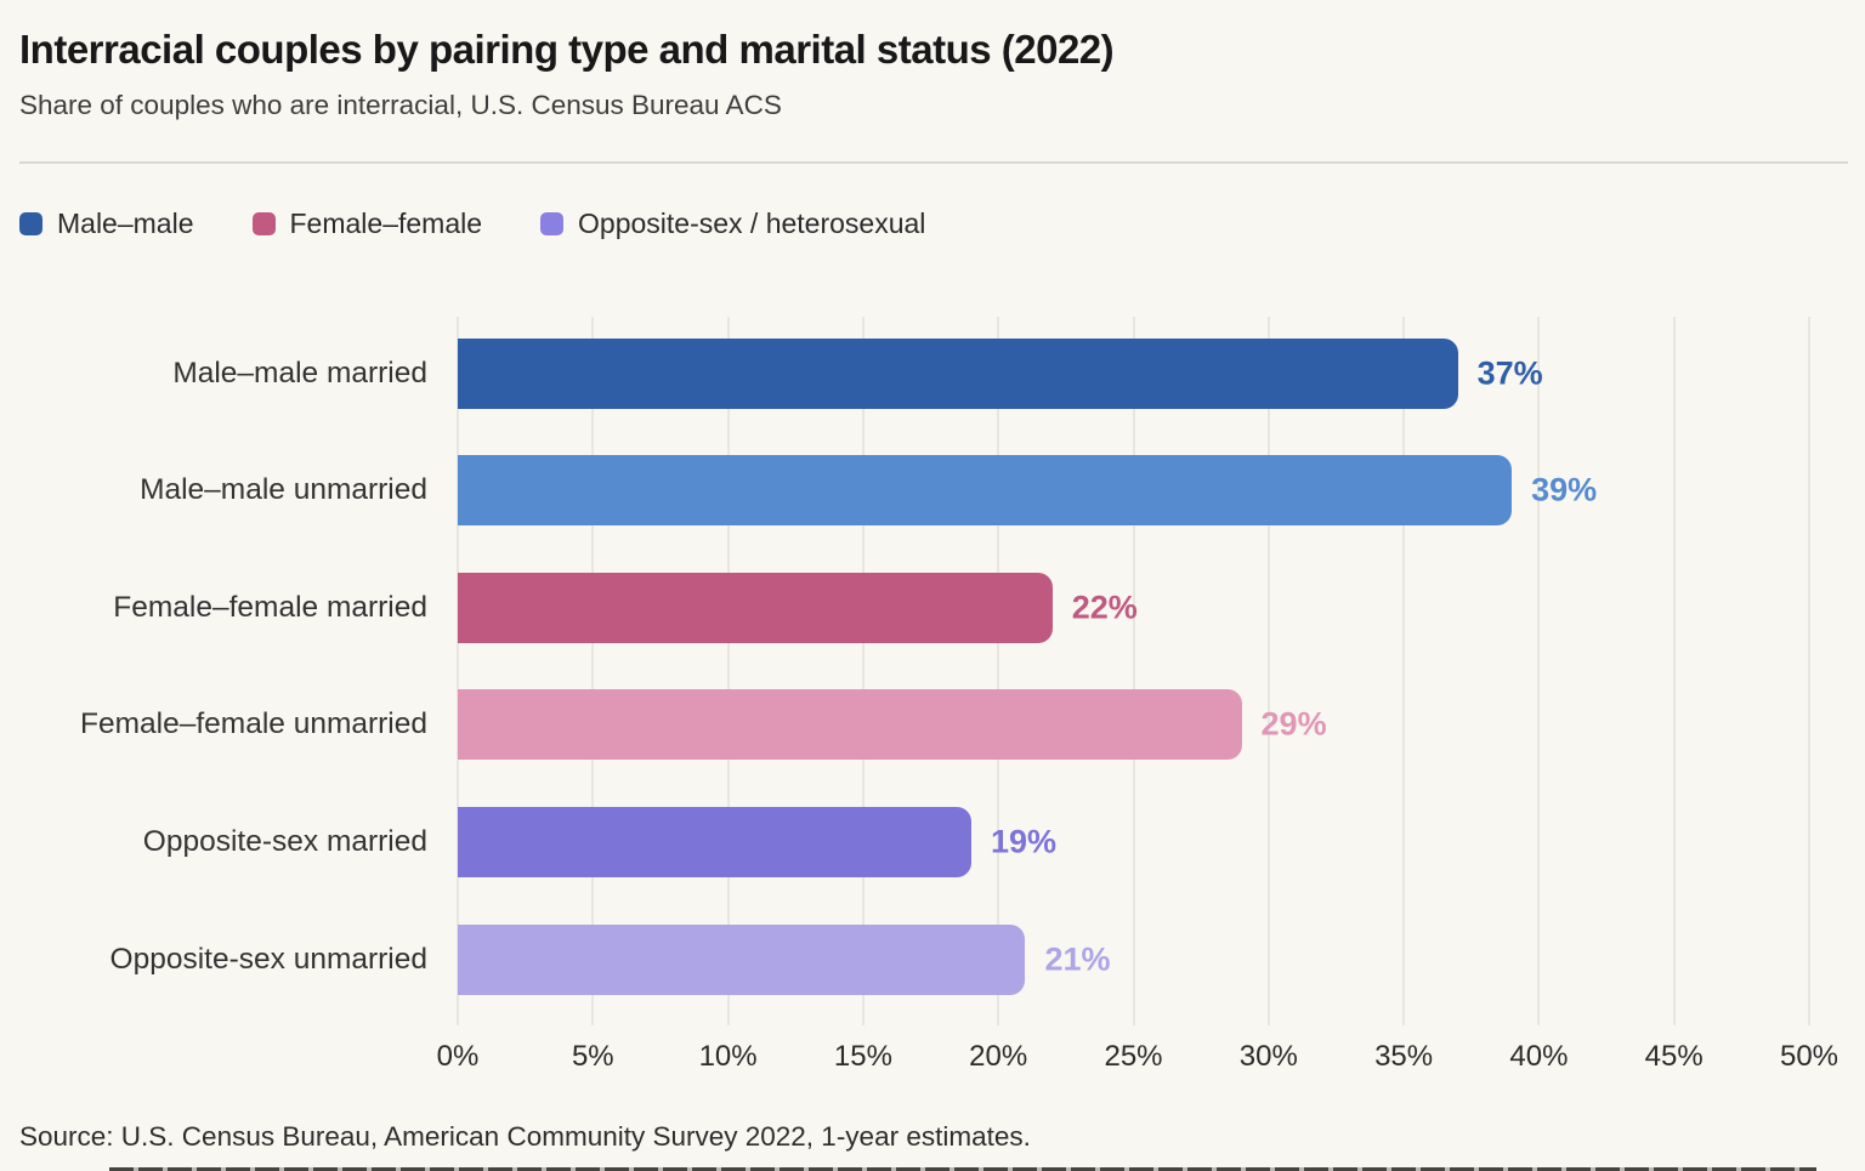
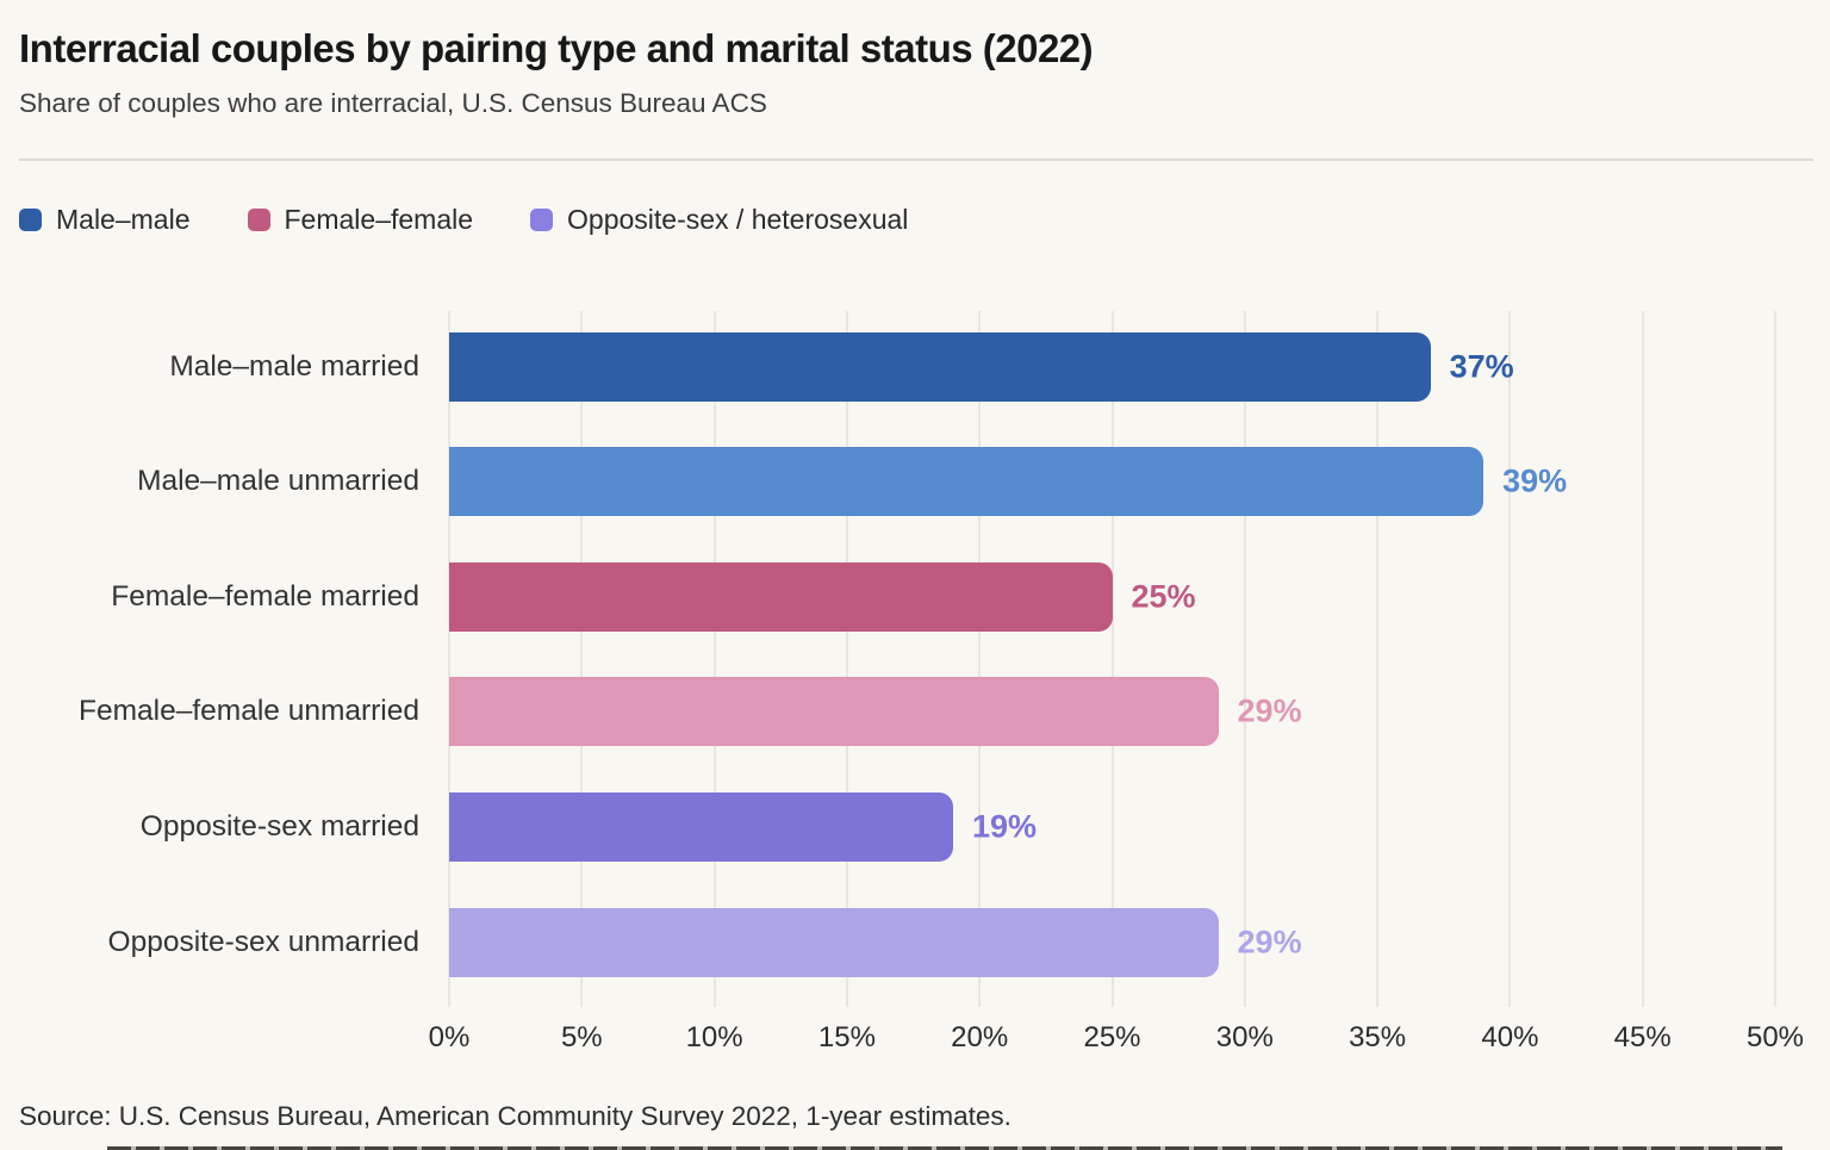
Female–female married: 22% -> 25%
Opposite-sex unmarried: 21% -> 29%
